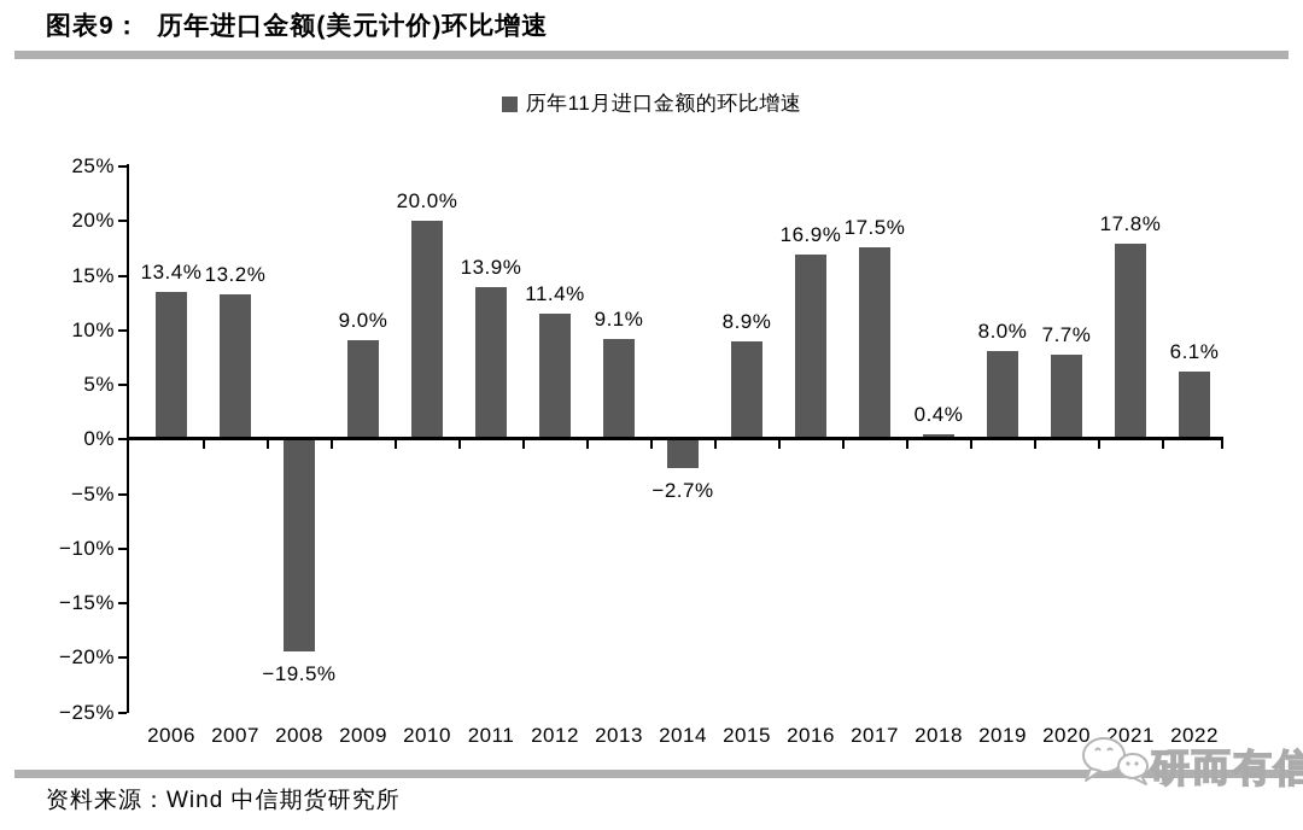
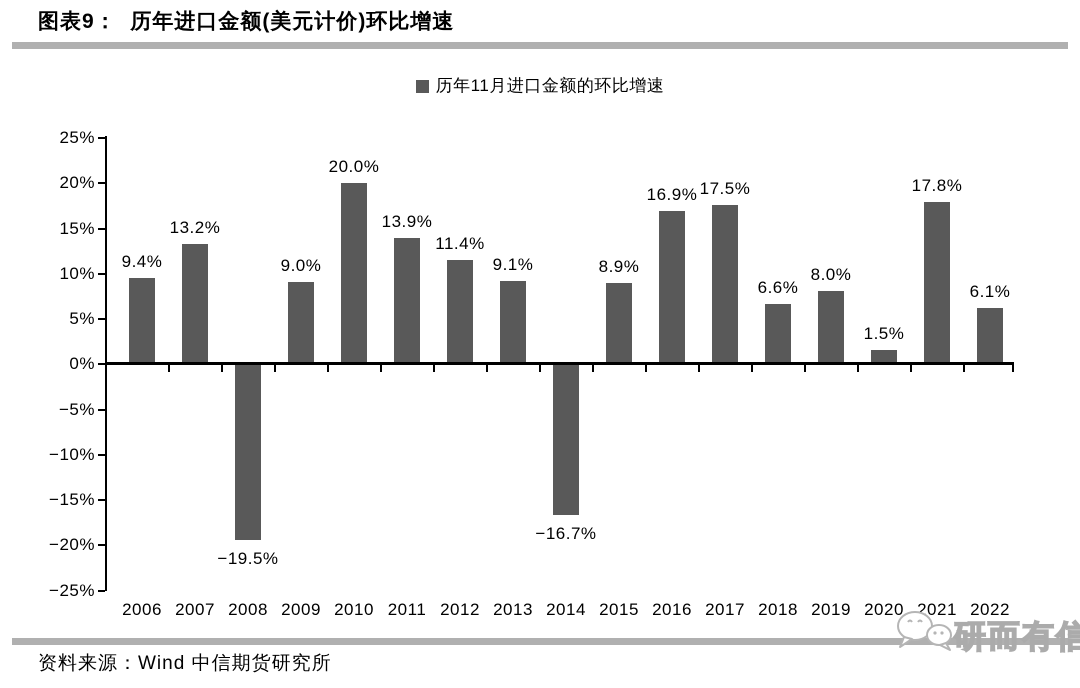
2006: 13.4% -> 9.4%
2014: −2.7% -> −16.7%
2018: 0.4% -> 6.6%
2020: 7.7% -> 1.5%
